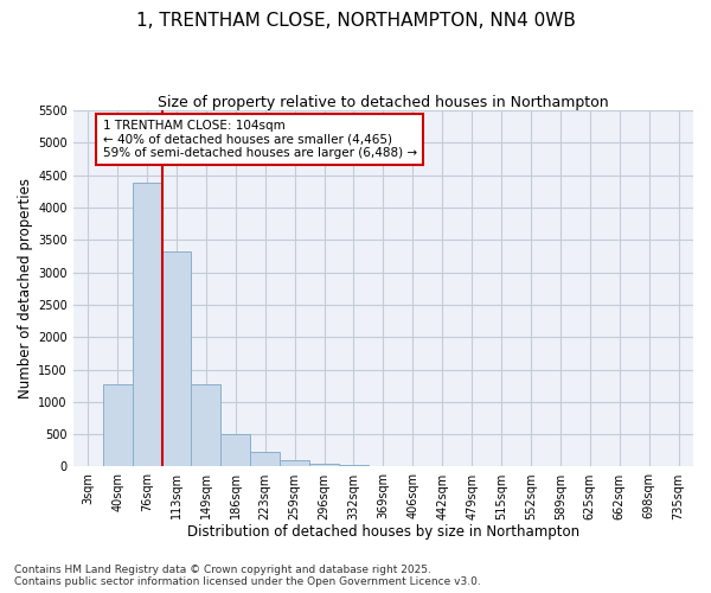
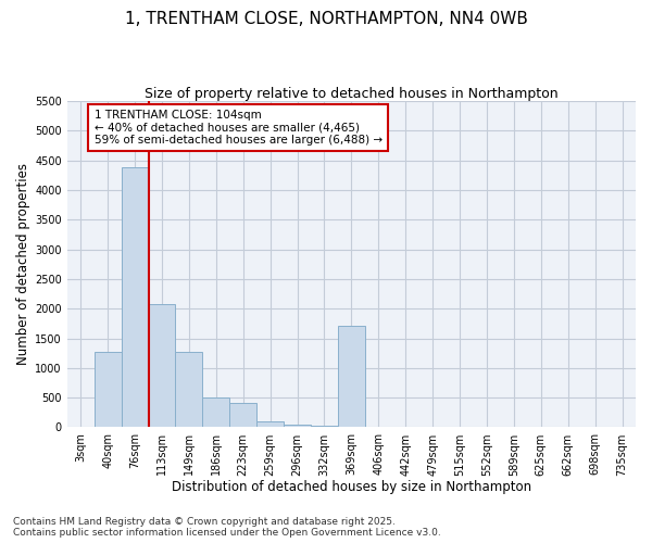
113sqm: 3320 -> 2080
223sqm: 230 -> 420
369sqm: 0 -> 1720
